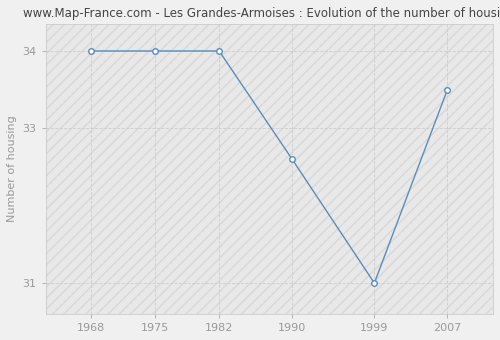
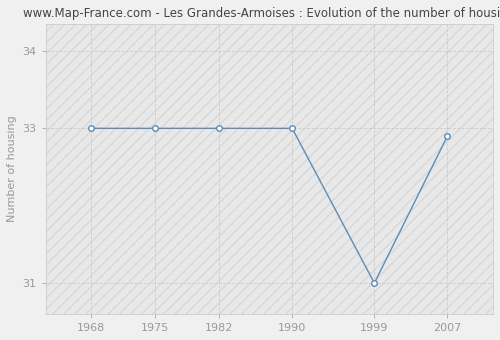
1968: 34.0 -> 33.0
1975: 34.0 -> 33.0
1982: 34.0 -> 33.0
1990: 32.6 -> 33.0
2007: 33.5 -> 32.9
